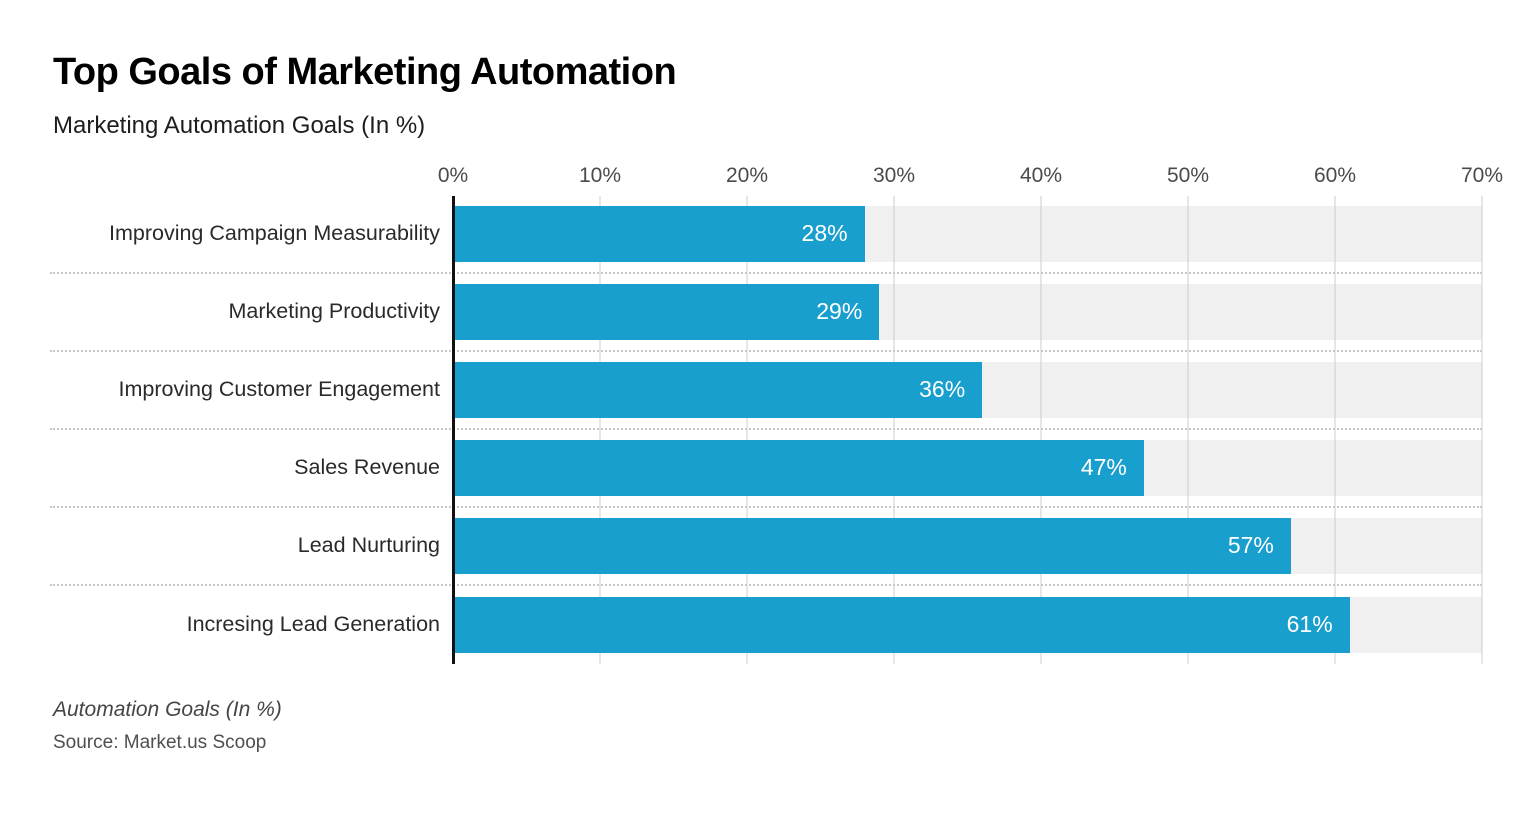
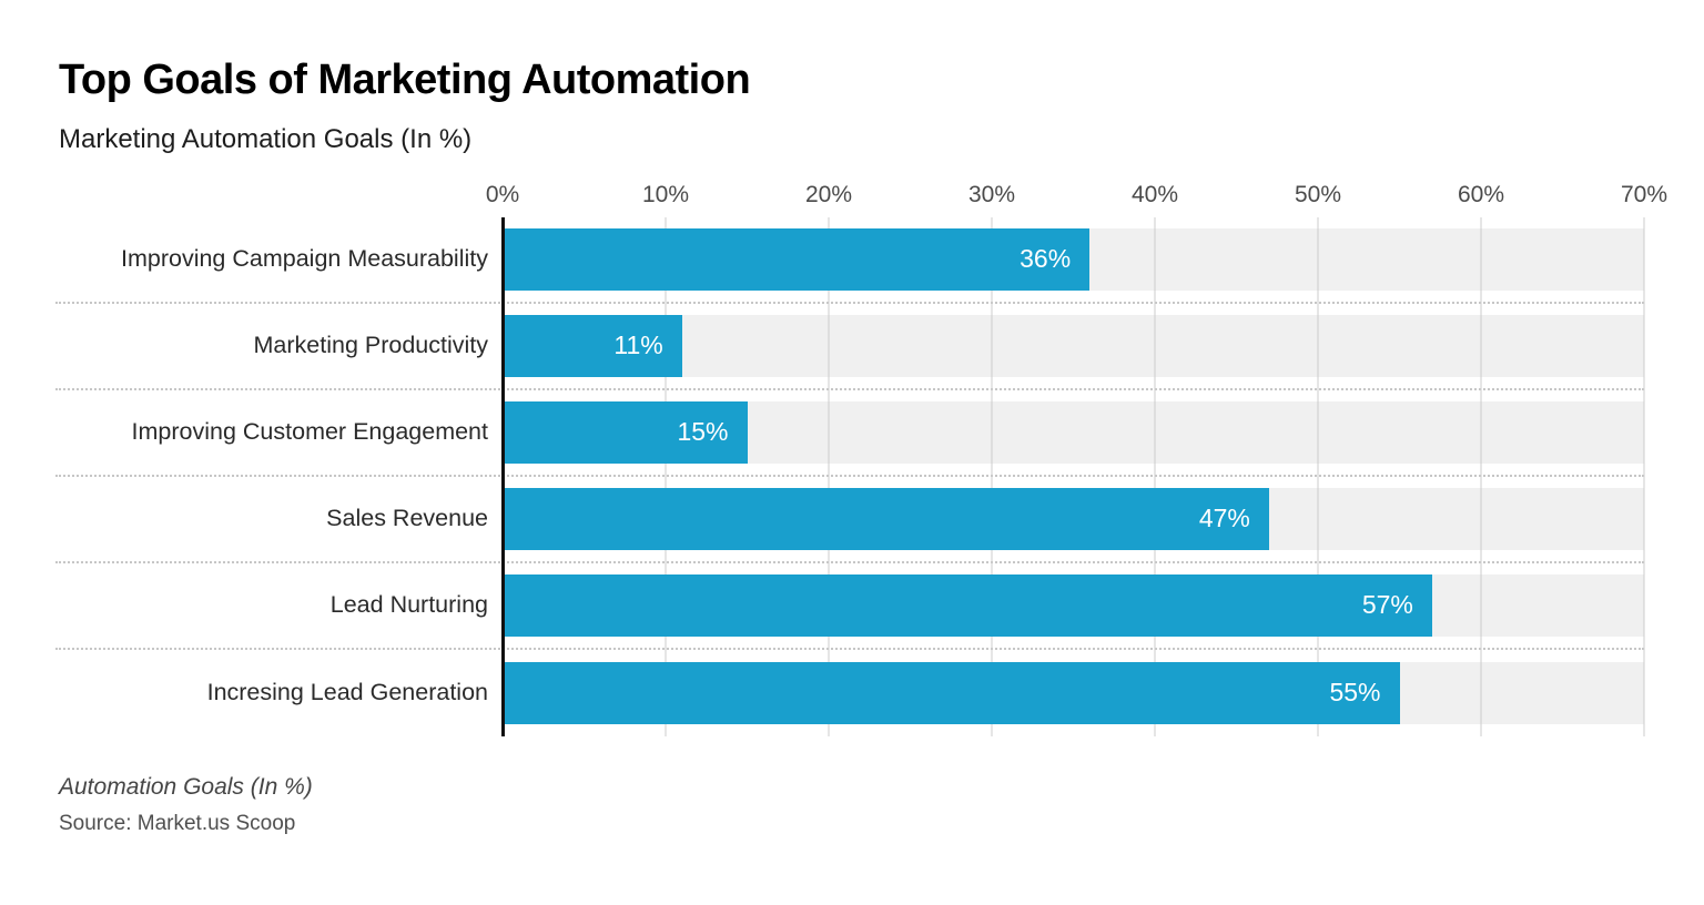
Improving Campaign Measurability: 28% -> 36%
Marketing Productivity: 29% -> 11%
Improving Customer Engagement: 36% -> 15%
Incresing Lead Generation: 61% -> 55%
